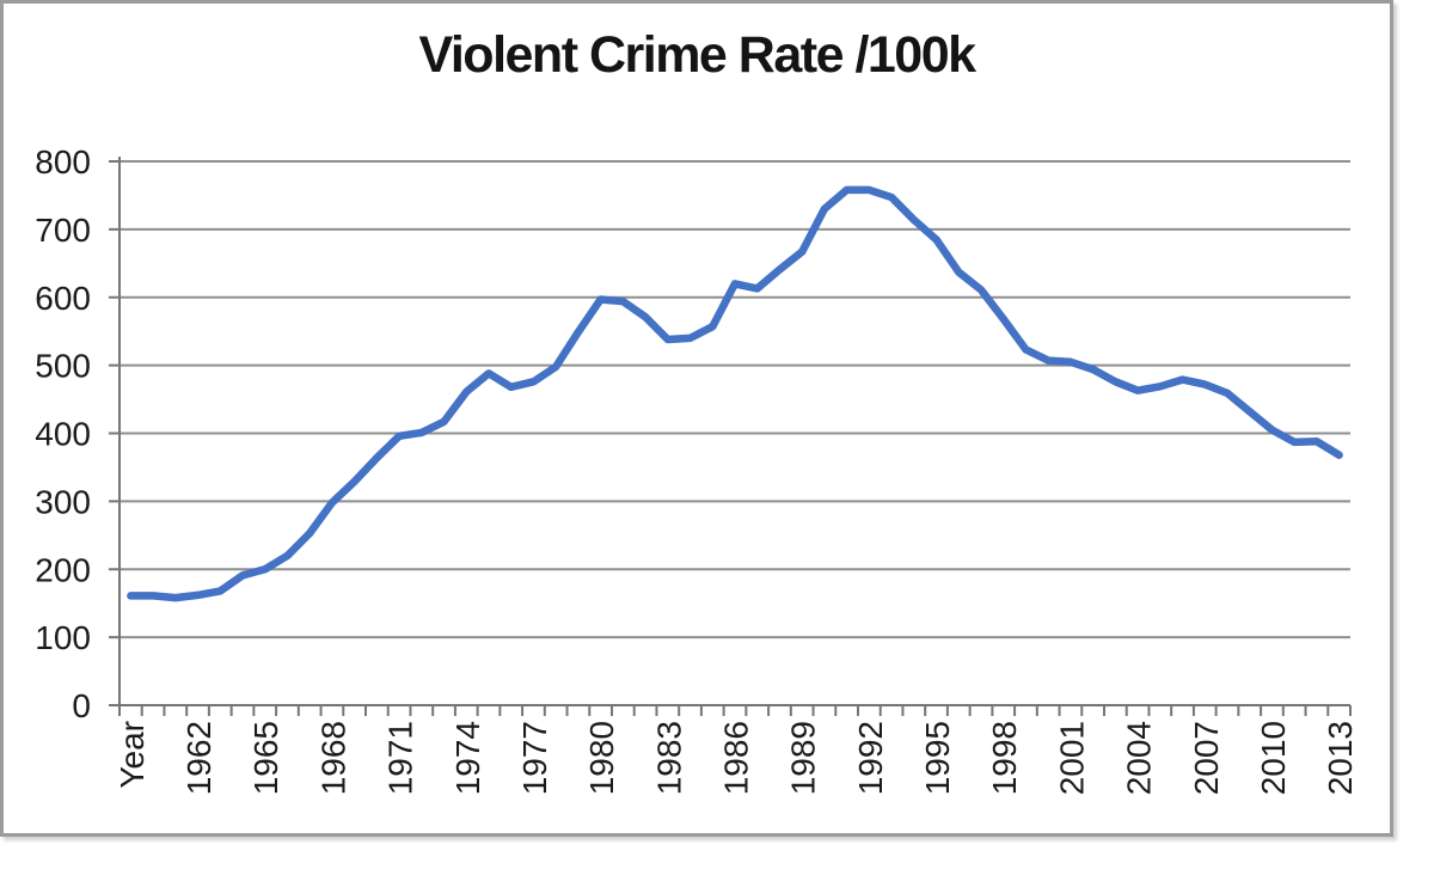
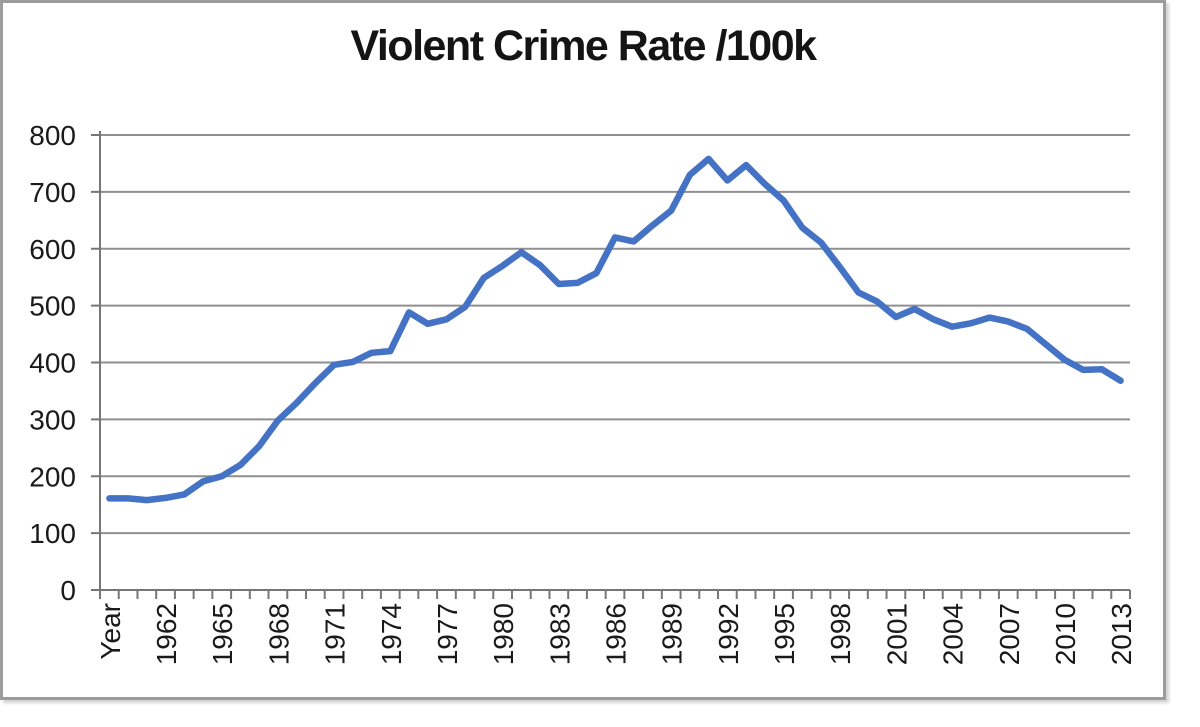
1974: 460 -> 420
1980: 600 -> 570
1992: 760 -> 720
2001: 500 -> 480
